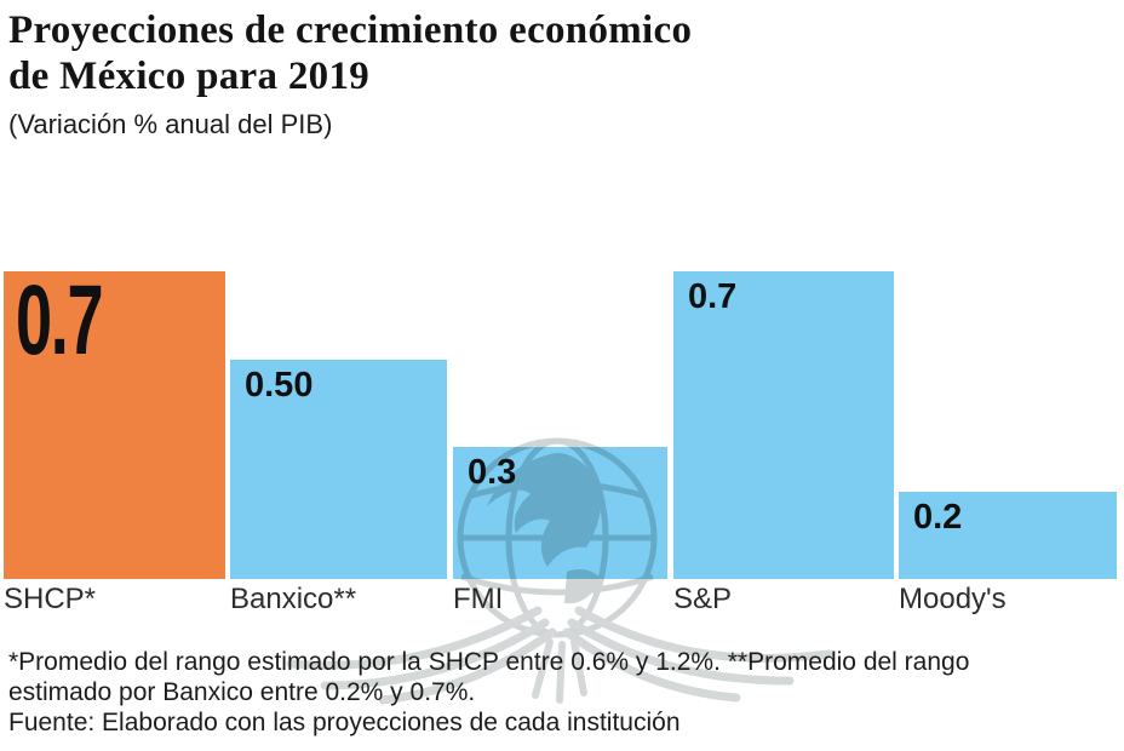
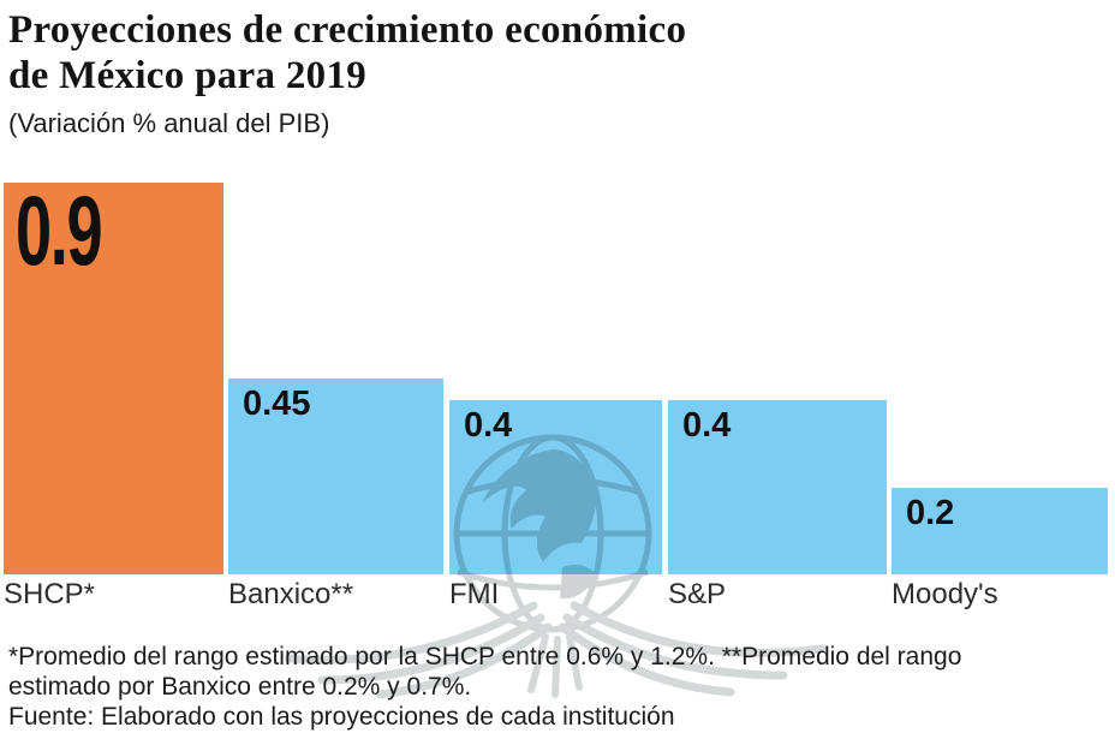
SHCP*: 0.7 -> 0.9
Banxico**: 0.50 -> 0.45
FMI: 0.3 -> 0.4
S&P: 0.7 -> 0.4
